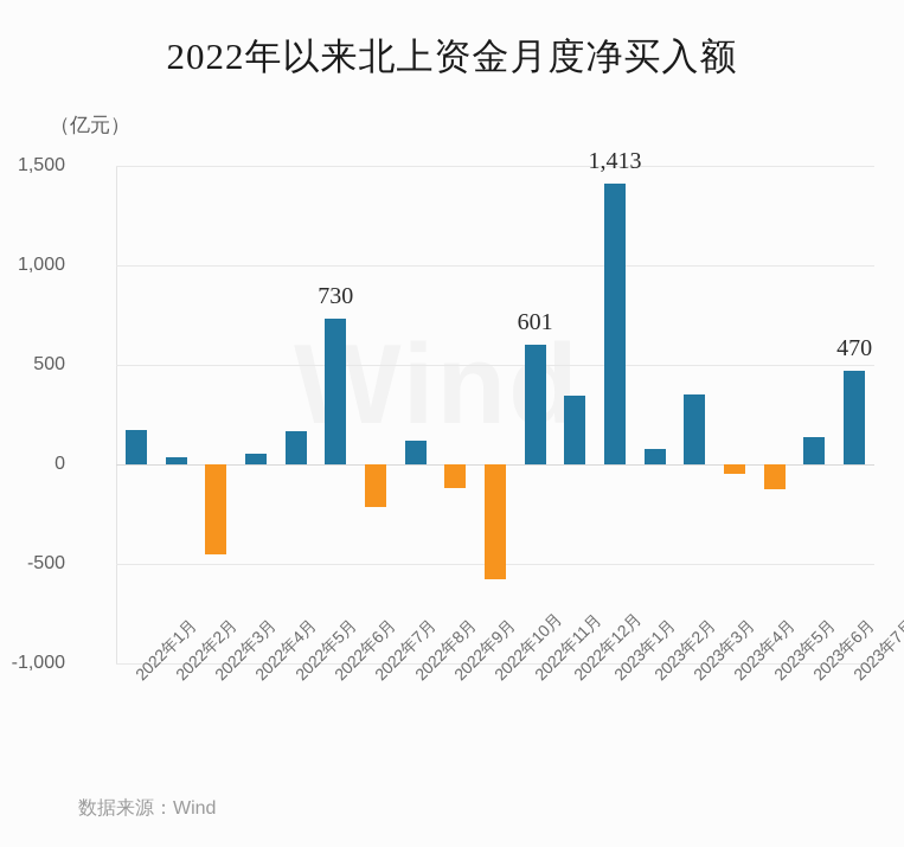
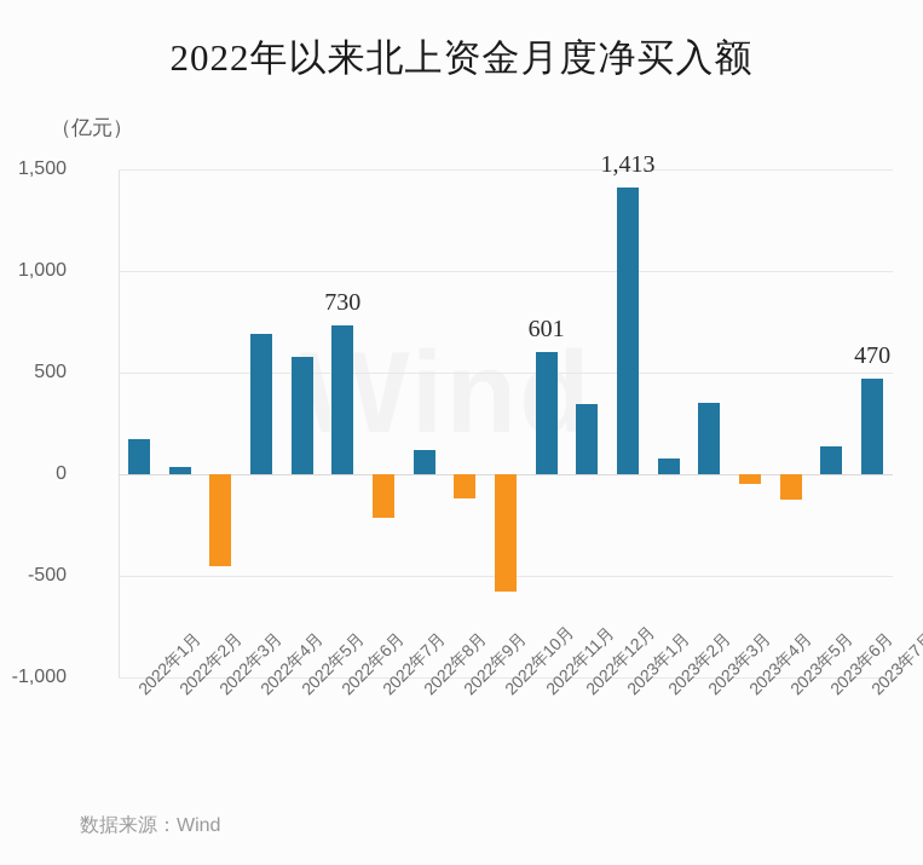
2022年4月: 60 -> 690
2022年5月: 170 -> 580
